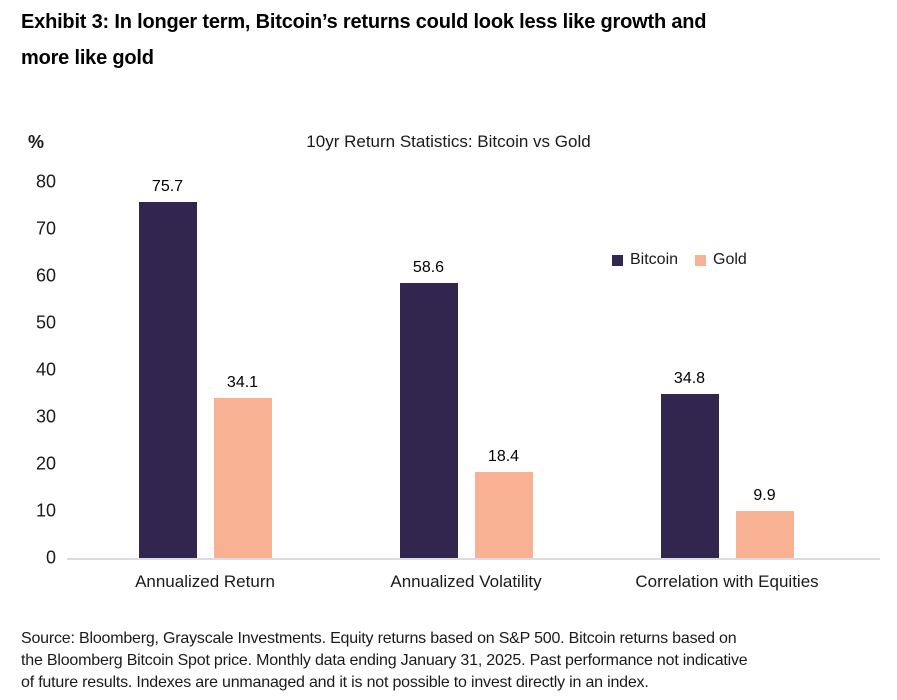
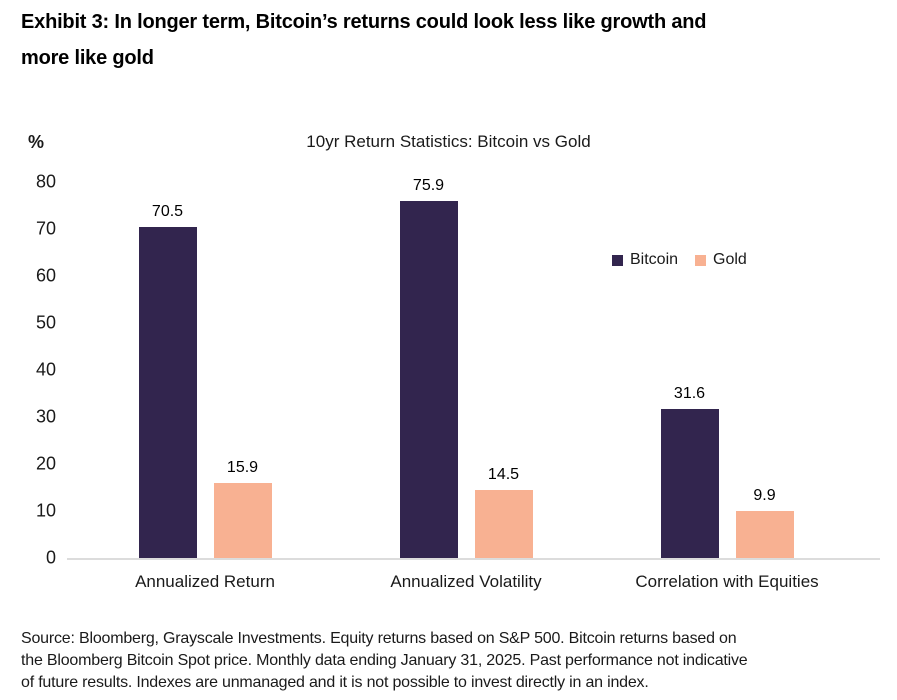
Bitcoin/Annualized Return: 75.7 -> 70.5
Gold/Annualized Return: 34.1 -> 15.9
Bitcoin/Annualized Volatility: 58.6 -> 75.9
Gold/Annualized Volatility: 18.4 -> 14.5
Bitcoin/Correlation with Equities: 34.8 -> 31.6
